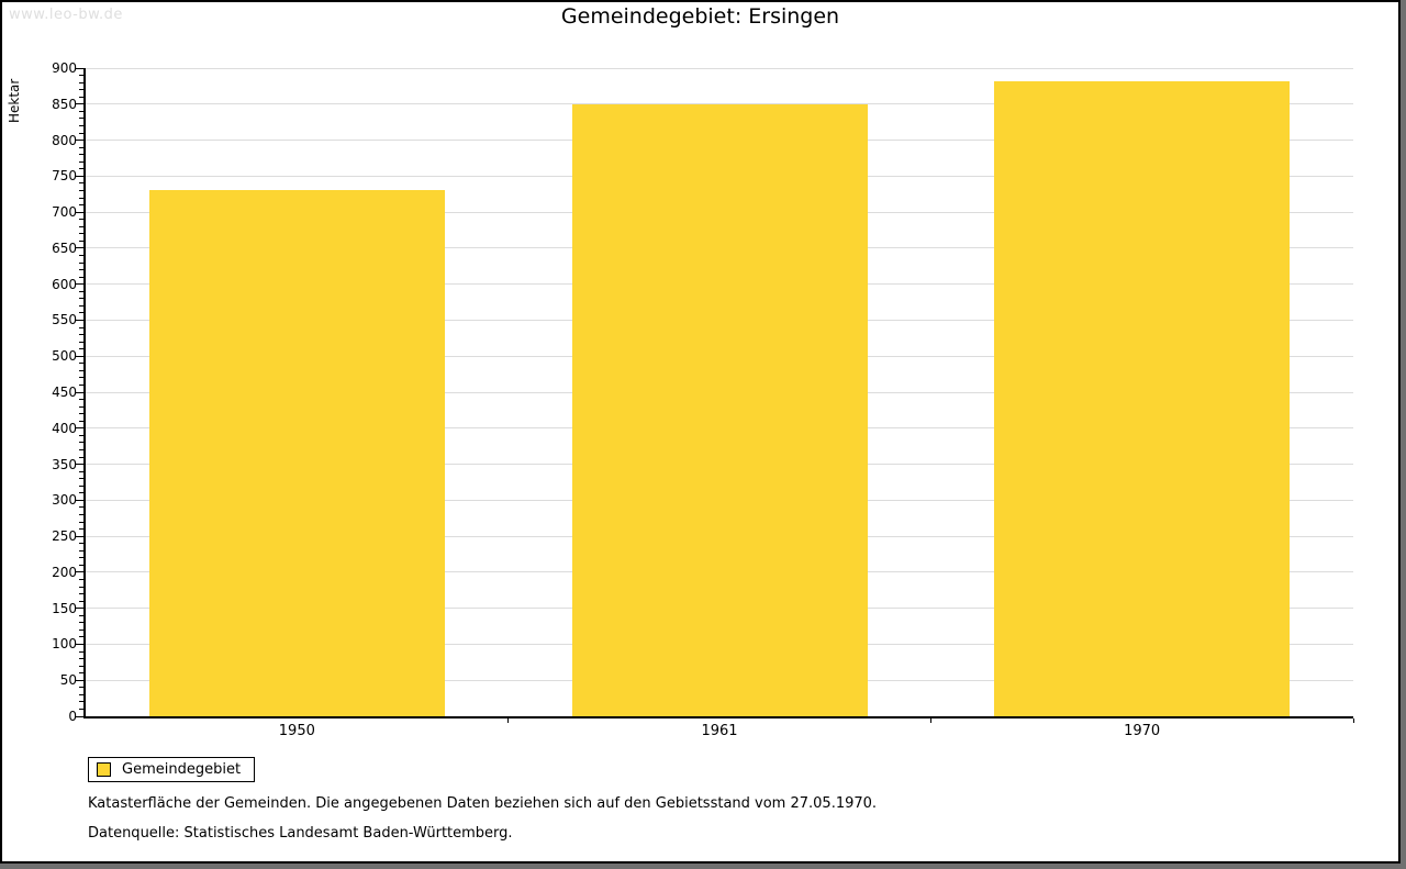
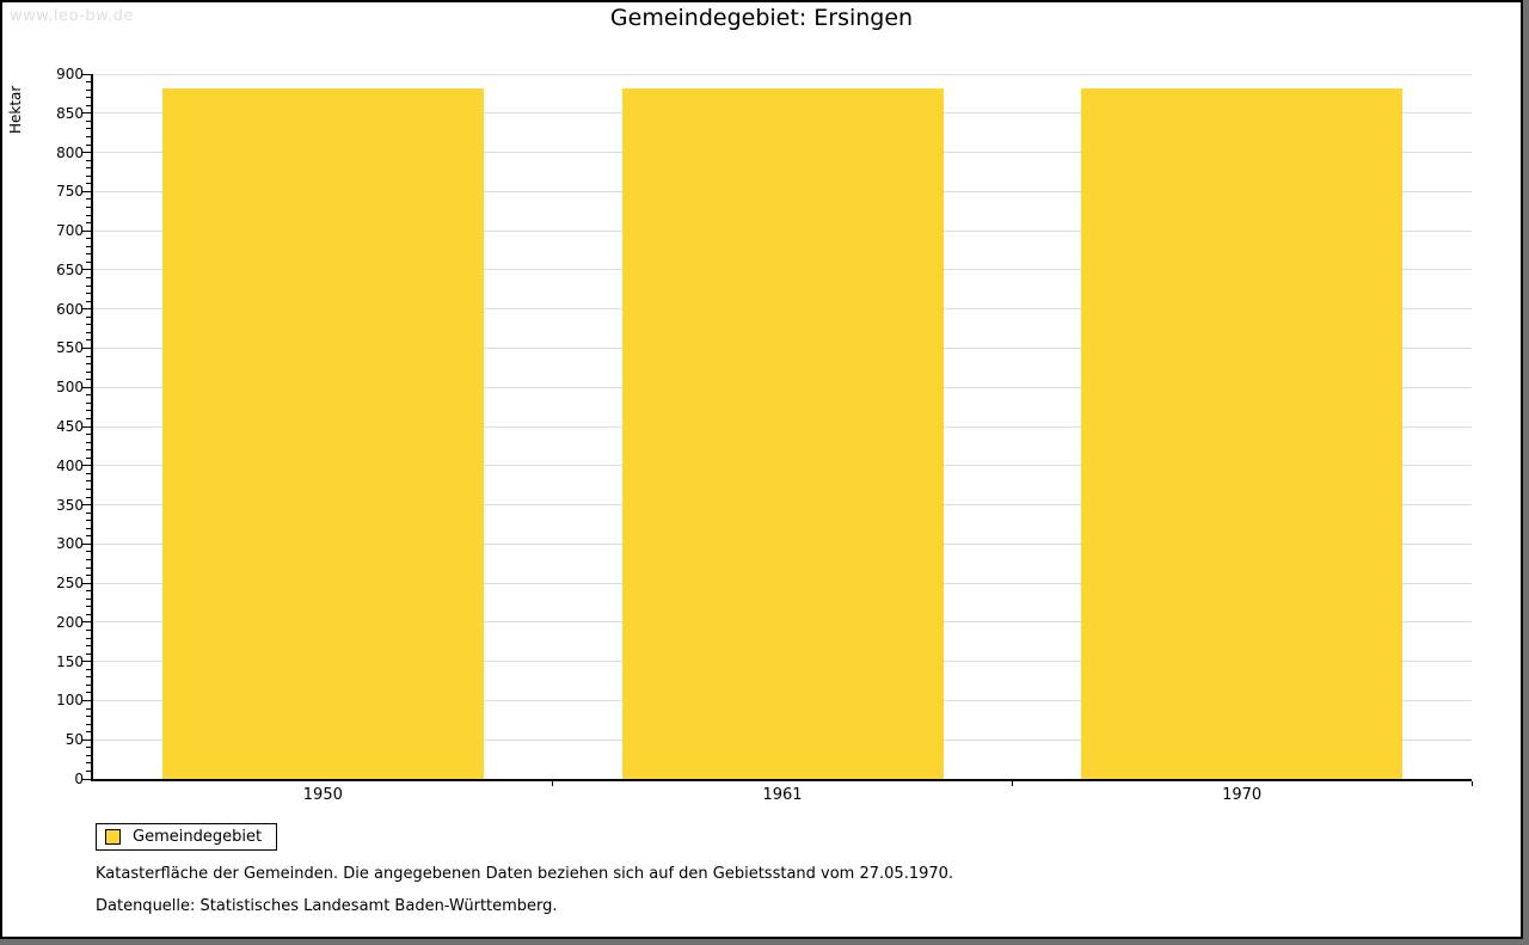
1950: 730 -> 880
1961: 850 -> 880
